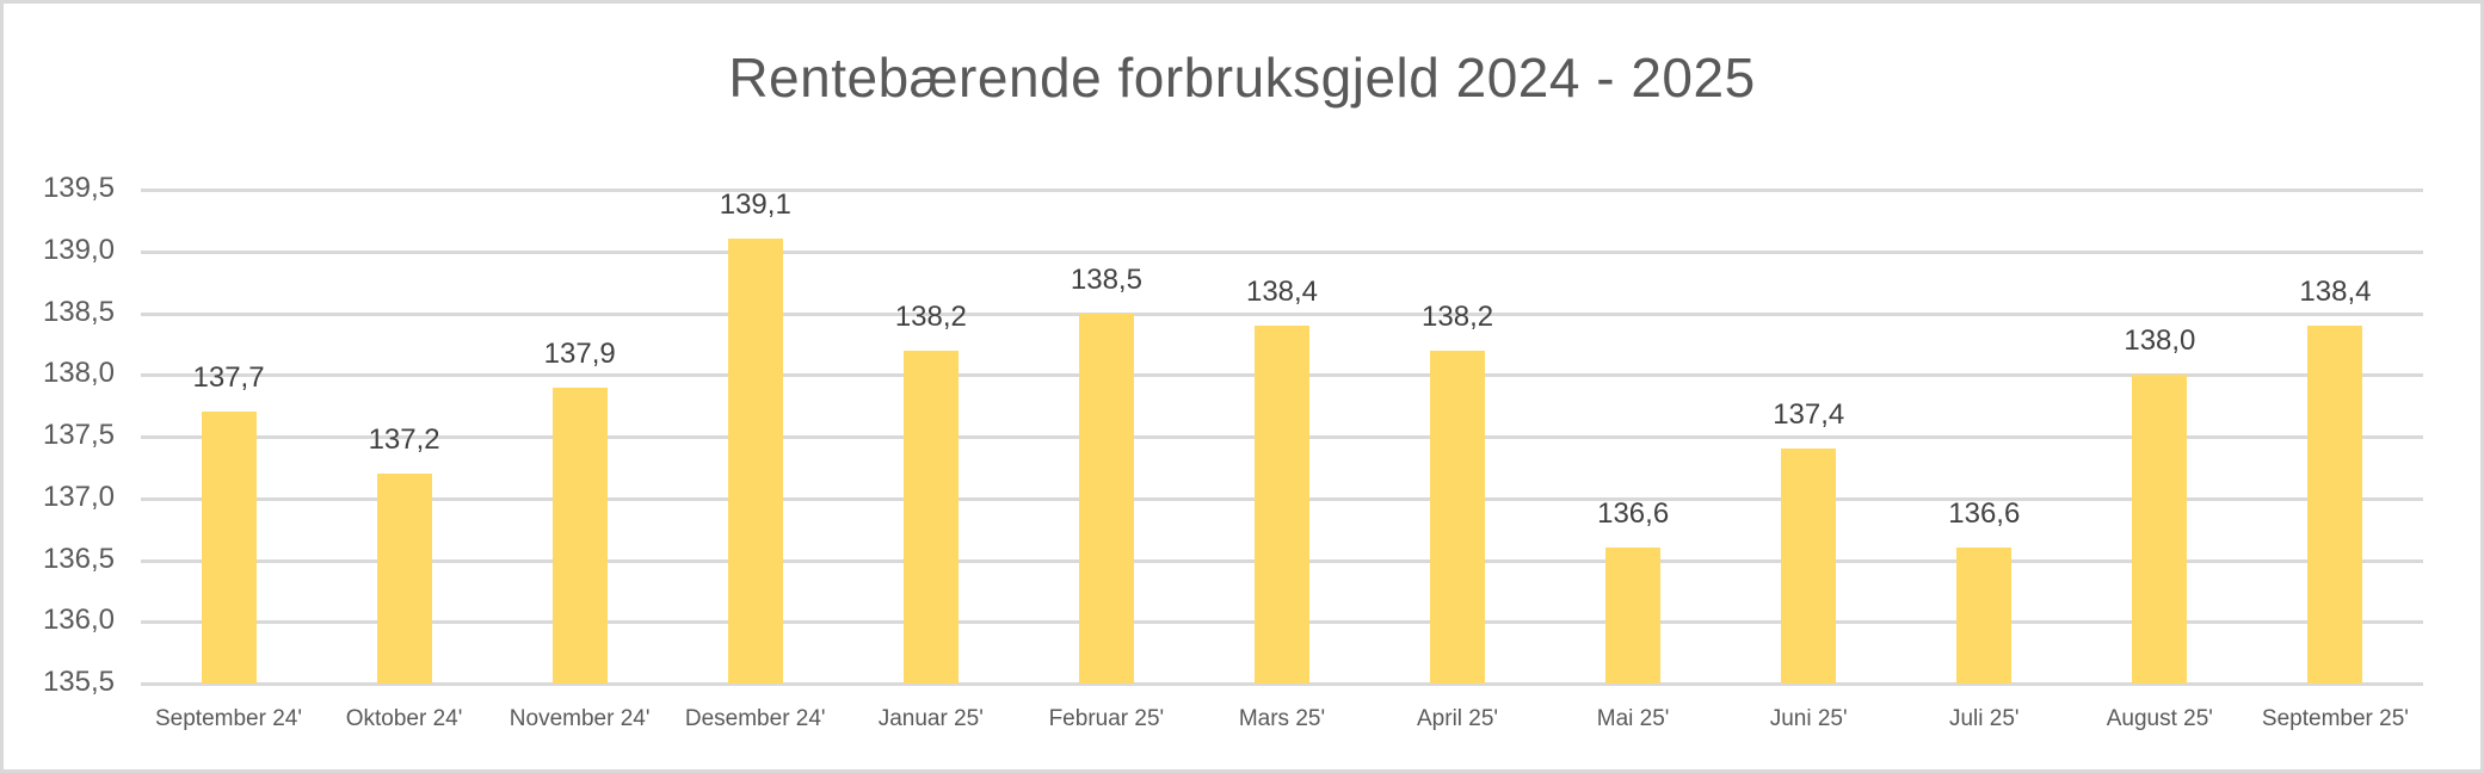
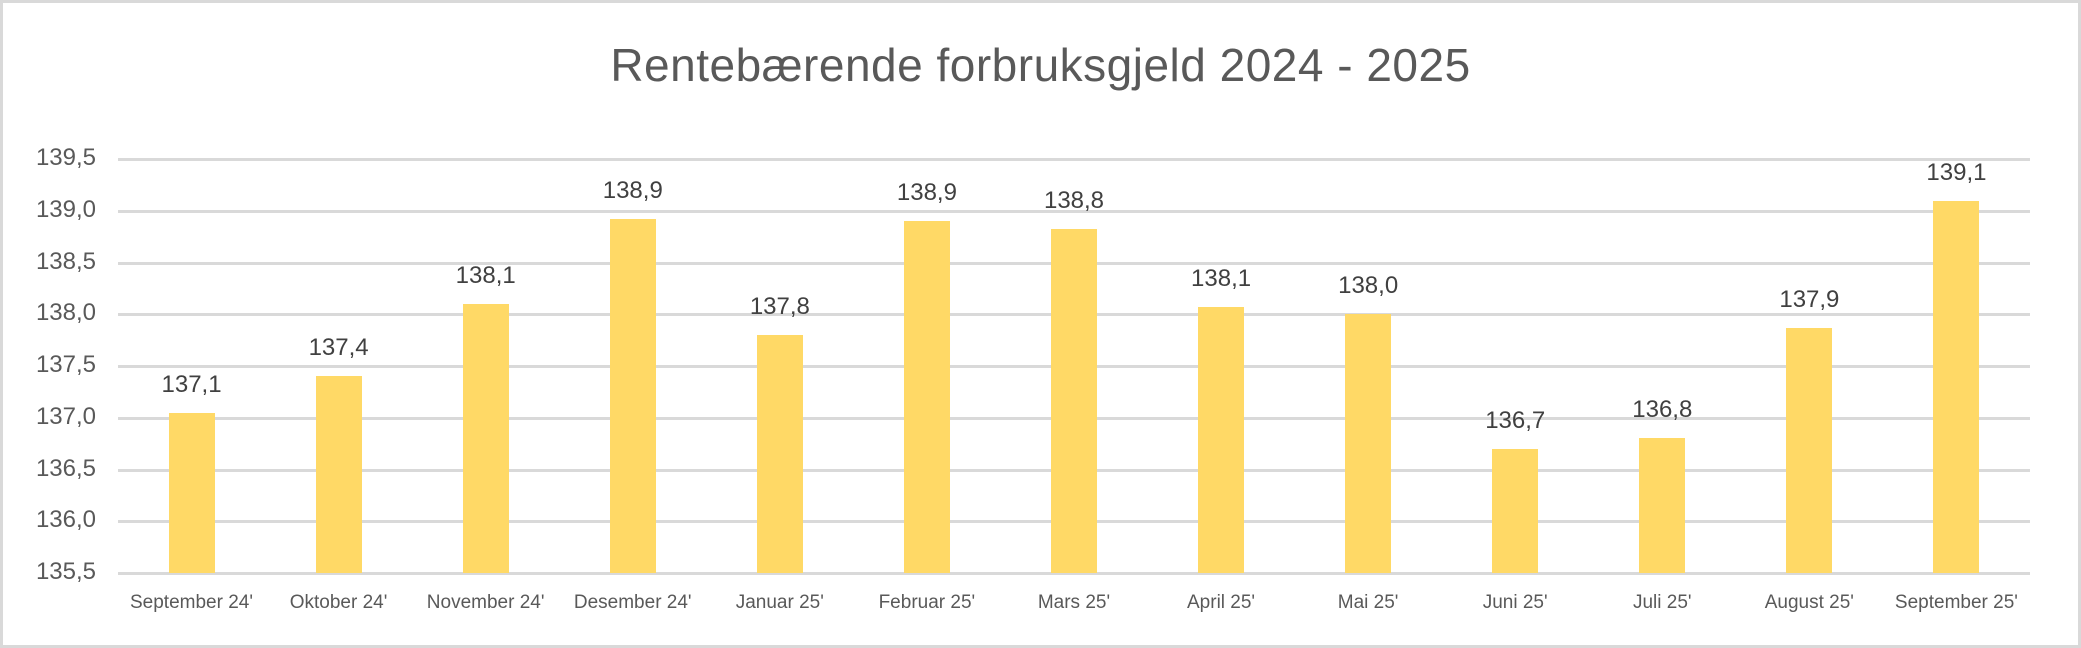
September 24': 137,7 -> 137,1
Oktober 24': 137,2 -> 137,4
November 24': 137,9 -> 138,1
Desember 24': 139,1 -> 138,9
Januar 25': 138,2 -> 137,8
Februar 25': 138,5 -> 138,9
Mars 25': 138,4 -> 138,8
April 25': 138,2 -> 138,1
Mai 25': 136,6 -> 138,0
Juni 25': 137,4 -> 136,7
Juli 25': 136,6 -> 136,8
August 25': 138,0 -> 137,9
September 25': 138,4 -> 139,1
